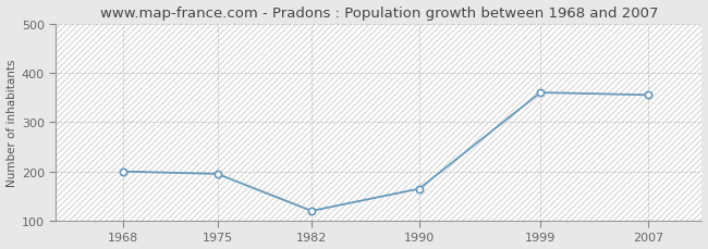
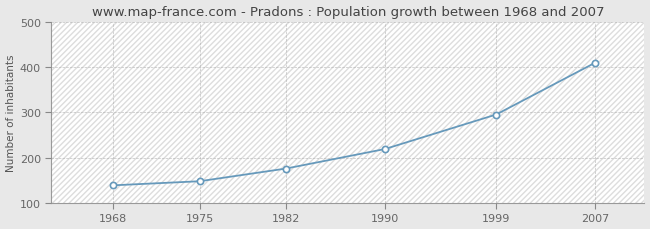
1968: 200 -> 139
1975: 195 -> 148
1982: 120 -> 176
1990: 165 -> 219
1999: 360 -> 295
2007: 355 -> 409
